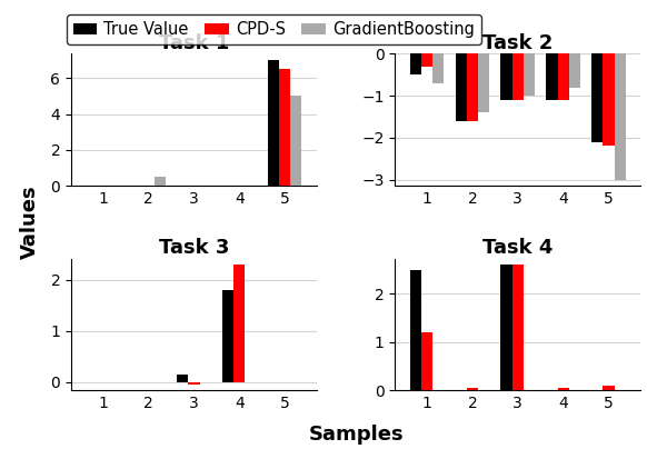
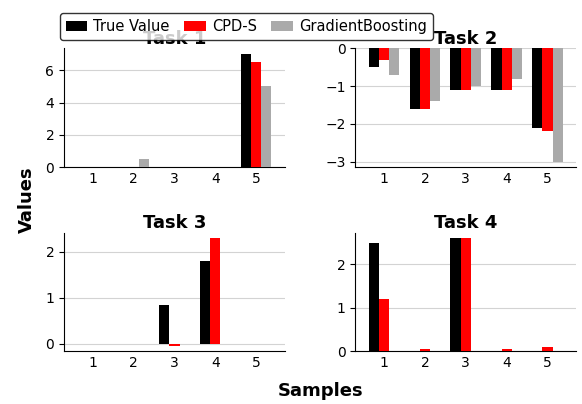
Task 3/True Value/3: 0.15 -> 0.85
